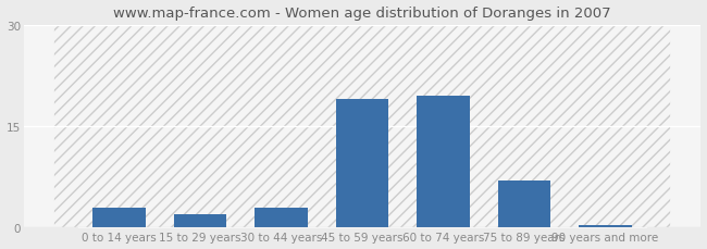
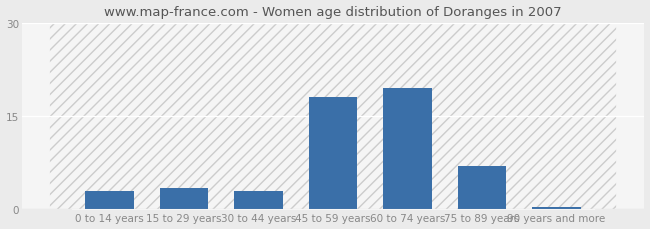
15 to 29 years: 2.0 -> 3.5
45 to 59 years: 19.0 -> 18.0
